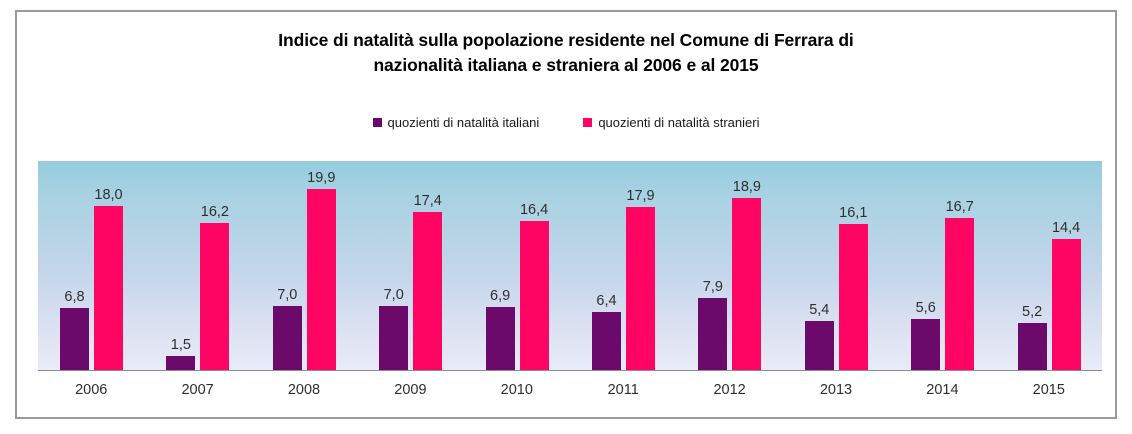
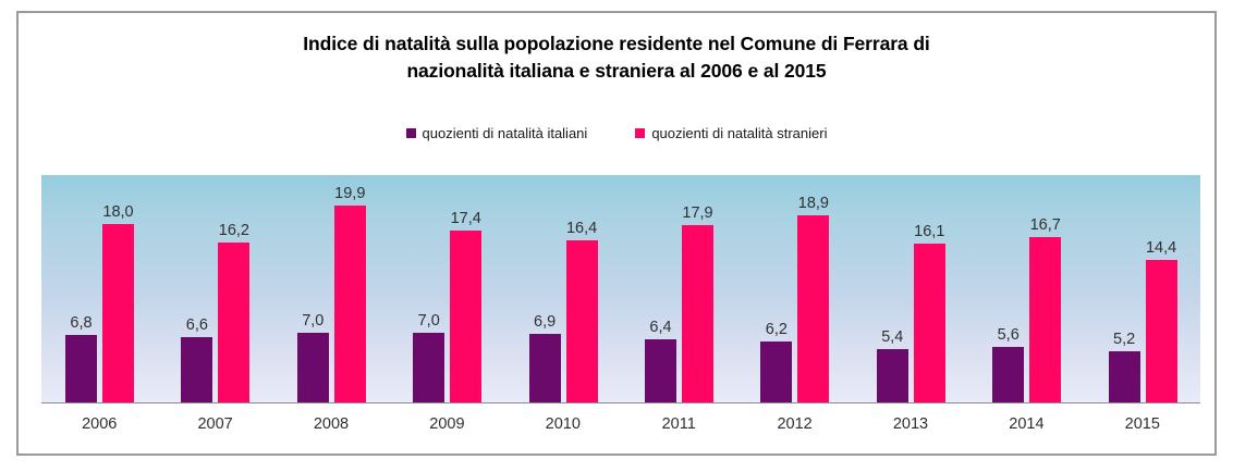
quozienti di natalità italiani/2007: 1,5 -> 6,6
quozienti di natalità italiani/2012: 7,9 -> 6,2
